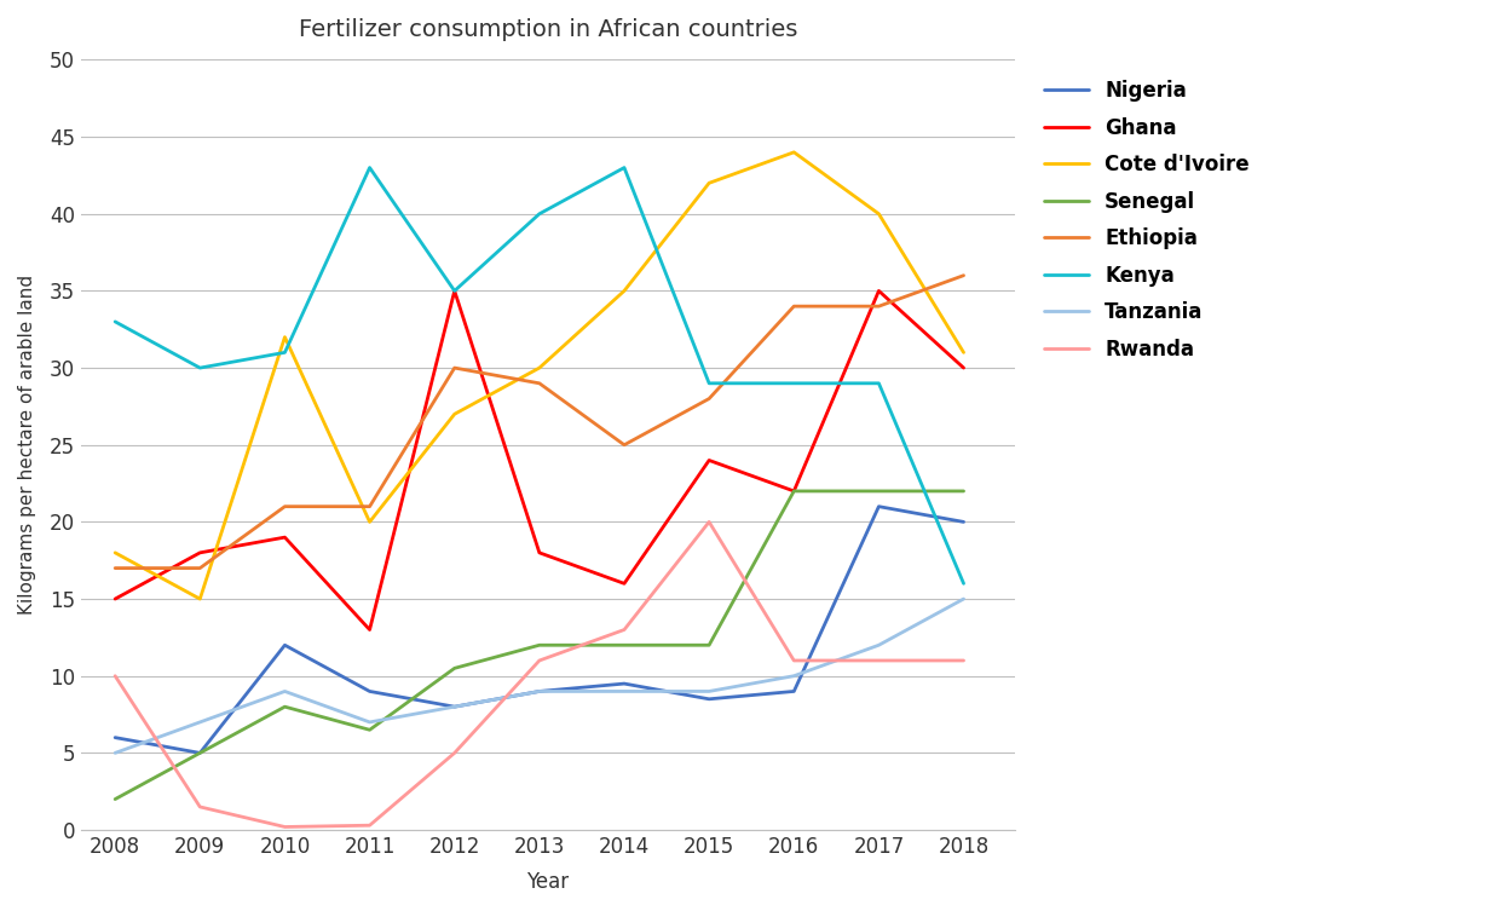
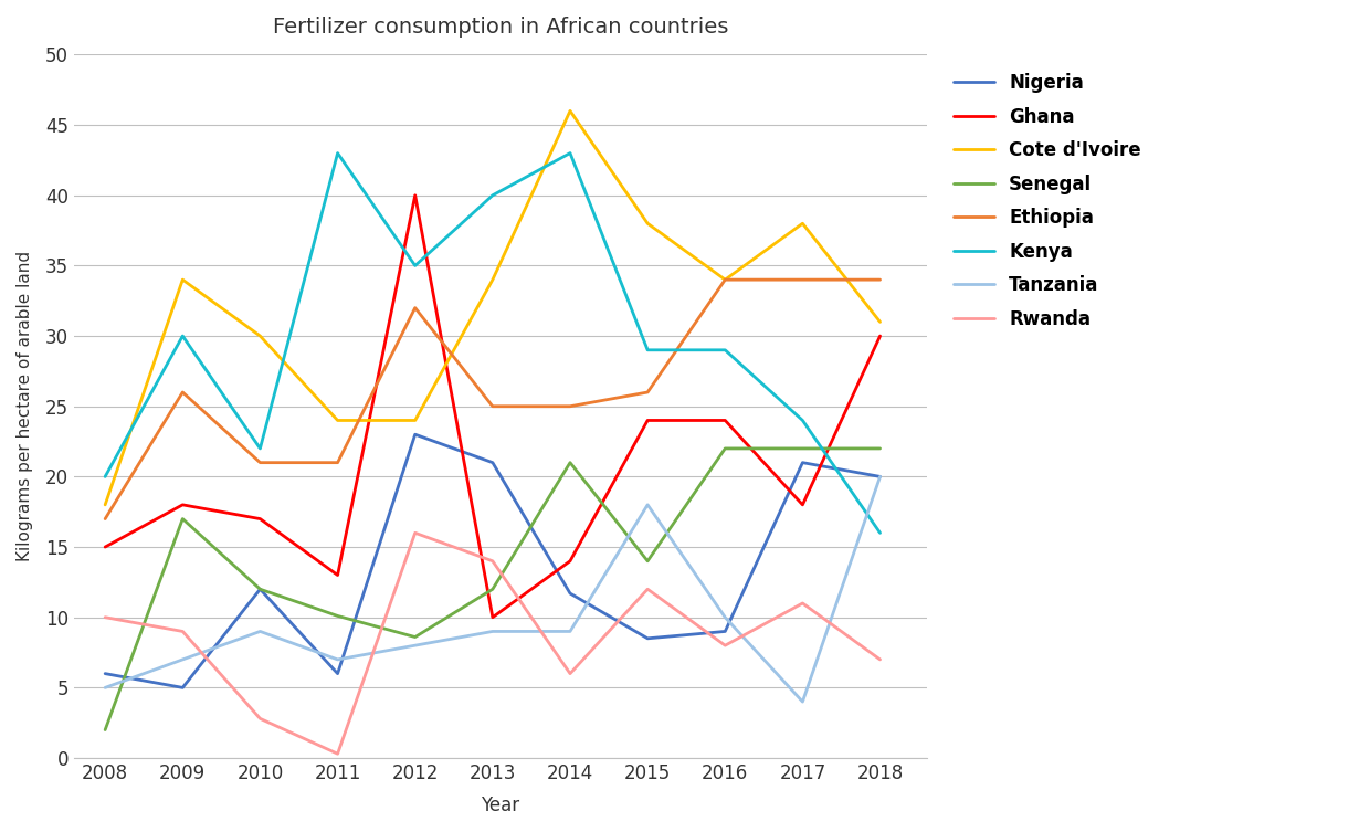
Kenya/2008: 33 -> 20
Cote d'Ivoire/2009: 15 -> 34
Senegal/2009: 5.0 -> 17.0
Ethiopia/2009: 17 -> 26
Rwanda/2009: 1.5 -> 9.0
Ghana/2010: 19 -> 17
Cote d'Ivoire/2010: 32 -> 30
Senegal/2010: 8.0 -> 12.0
Kenya/2010: 31 -> 22
Rwanda/2010: 0.2 -> 2.8
Nigeria/2011: 9.0 -> 6.0
Cote d'Ivoire/2011: 20 -> 24
Senegal/2011: 6.5 -> 10.1
Nigeria/2012: 8.0 -> 23.0
Ghana/2012: 35 -> 40
Cote d'Ivoire/2012: 27 -> 24
Senegal/2012: 10.5 -> 8.6
Ethiopia/2012: 30 -> 32
Rwanda/2012: 5.0 -> 16.0
Nigeria/2013: 9.0 -> 21.0
Ghana/2013: 18 -> 10
Cote d'Ivoire/2013: 30 -> 34
Ethiopia/2013: 29 -> 25
Rwanda/2013: 11.0 -> 14.0
Nigeria/2014: 9.5 -> 11.7
Ghana/2014: 16 -> 14
Cote d'Ivoire/2014: 35 -> 46
Senegal/2014: 12.0 -> 21.0
Rwanda/2014: 13.0 -> 6.0
Cote d'Ivoire/2015: 42 -> 38
Senegal/2015: 12.0 -> 14.0
Ethiopia/2015: 28 -> 26
Tanzania/2015: 9 -> 18
Rwanda/2015: 20.0 -> 12.0
Ghana/2016: 22 -> 24
Cote d'Ivoire/2016: 44 -> 34
Rwanda/2016: 11.0 -> 8.0
Ghana/2017: 35 -> 18
Cote d'Ivoire/2017: 40 -> 38
Kenya/2017: 29 -> 24
Tanzania/2017: 12 -> 4
Ethiopia/2018: 36 -> 34
Tanzania/2018: 15 -> 20
Rwanda/2018: 11.0 -> 7.0
